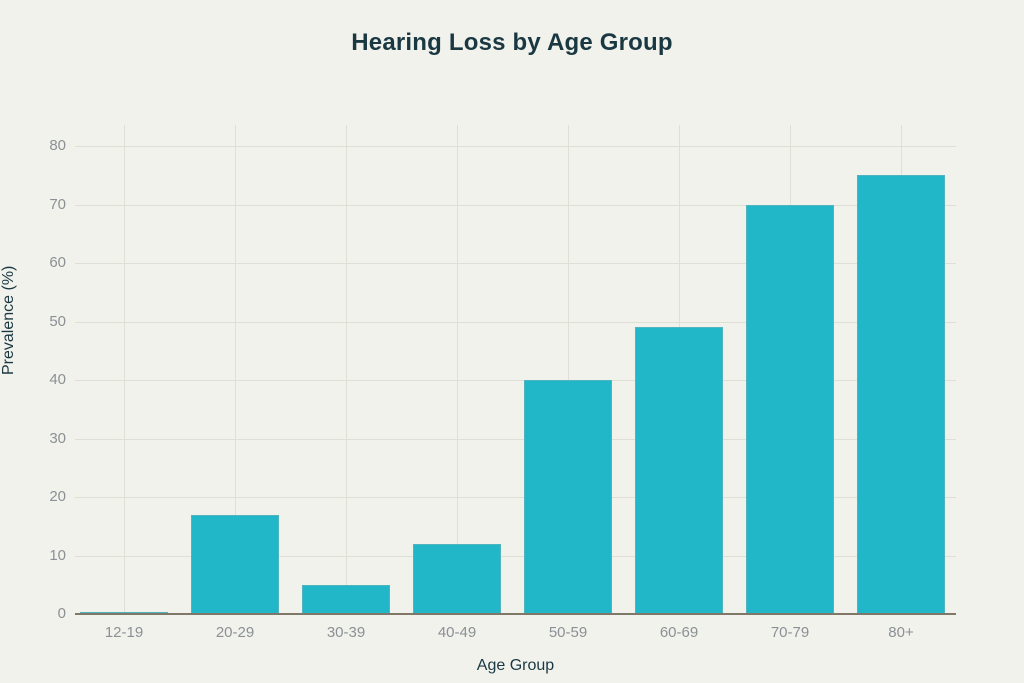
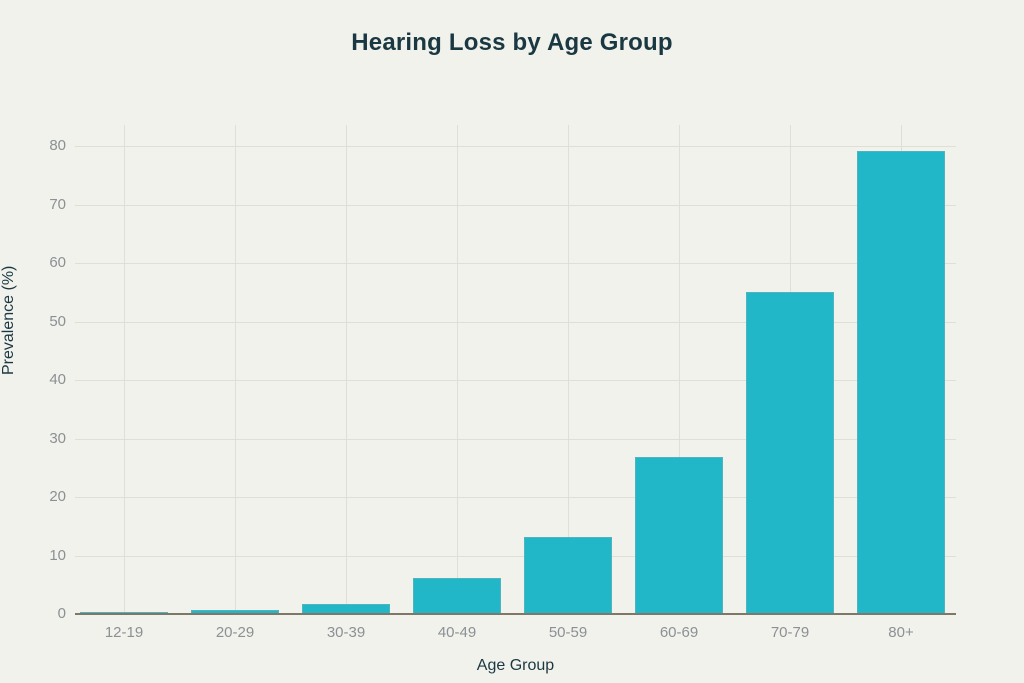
20-29: 17 -> 1
30-39: 5 -> 2
40-49: 12 -> 6
50-59: 40 -> 13
60-69: 49 -> 27
70-79: 70 -> 55
80+: 75 -> 79
